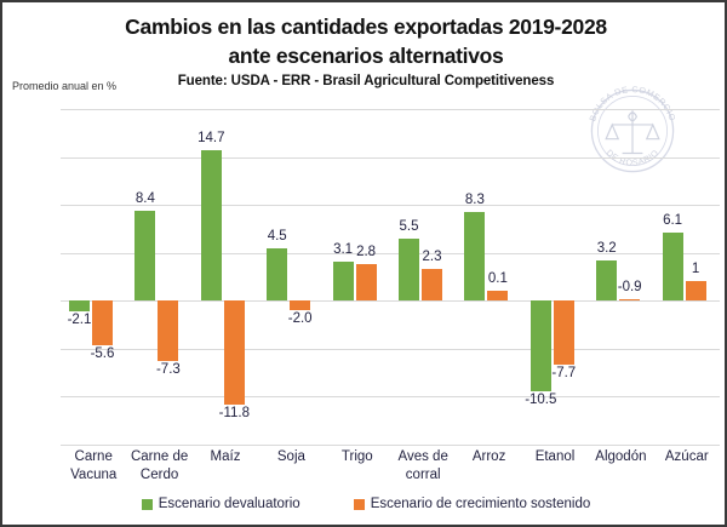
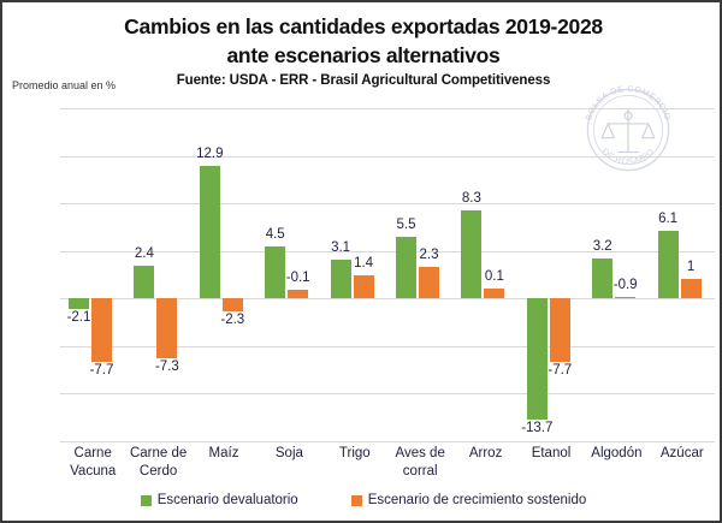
Escenario de crecimiento sostenido/Carne Vacuna: -5.6 -> -7.7
Escenario devaluatorio/Carne de Cerdo: 8.4 -> 2.4
Escenario devaluatorio/Maíz: 14.7 -> 12.9
Escenario de crecimiento sostenido/Maíz: -11.8 -> -2.3
Escenario de crecimiento sostenido/Soja: -2.0 -> -0.1
Escenario de crecimiento sostenido/Trigo: 2.8 -> 1.4
Escenario devaluatorio/Etanol: -10.5 -> -13.7
